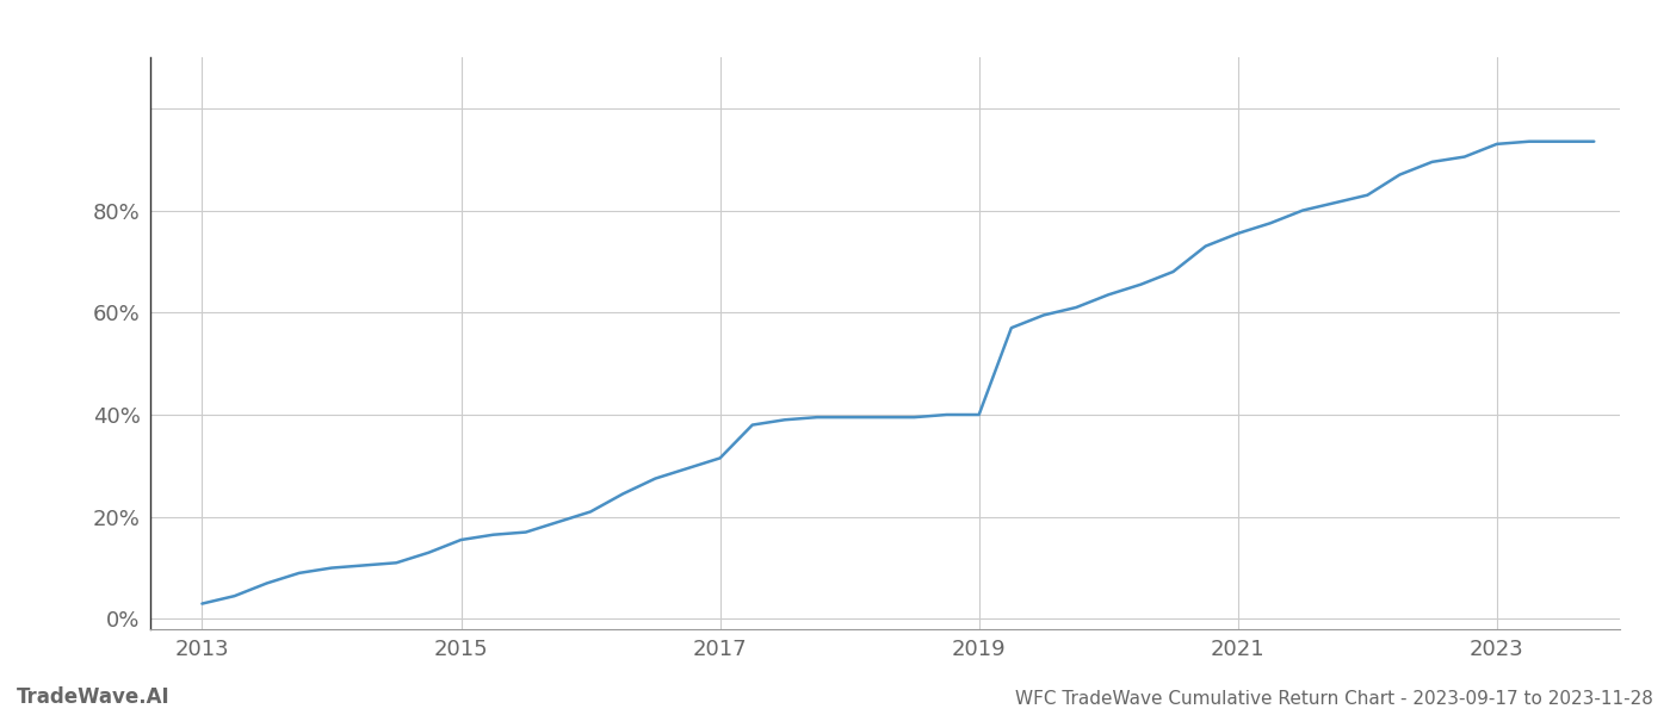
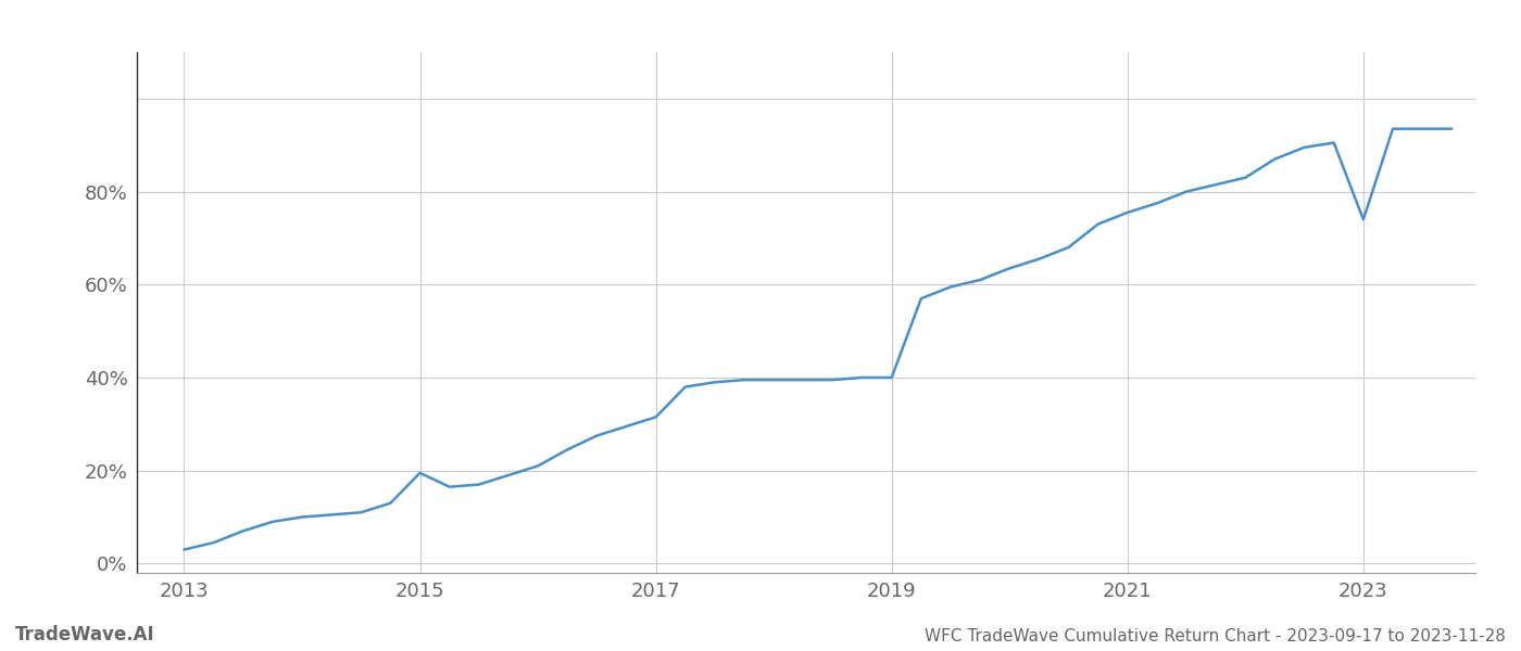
2015: 15.5% -> 19.5%
2023: 93.0% -> 74.0%
